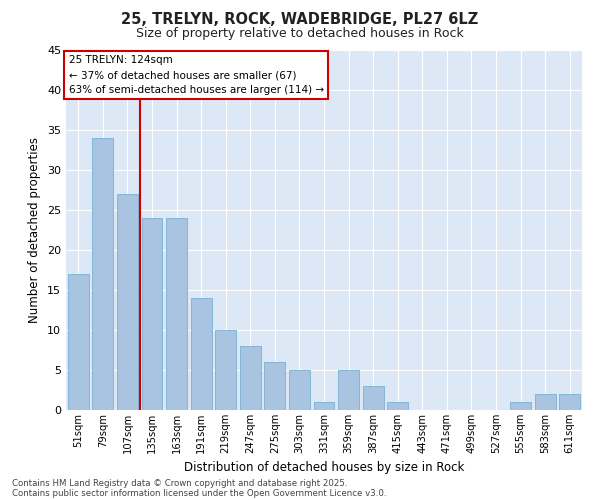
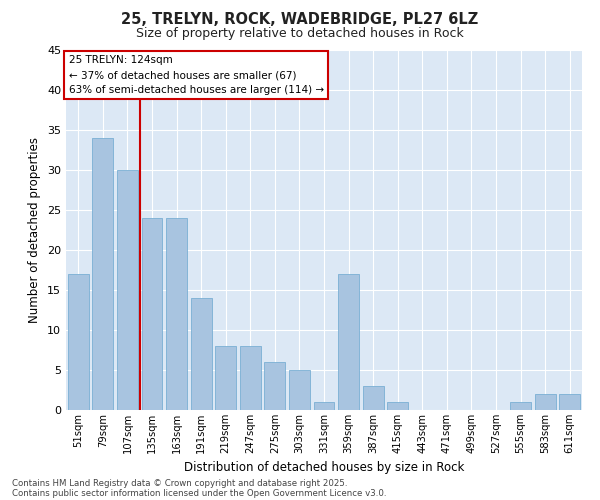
107sqm: 27 -> 30
219sqm: 10 -> 8
359sqm: 5 -> 17
